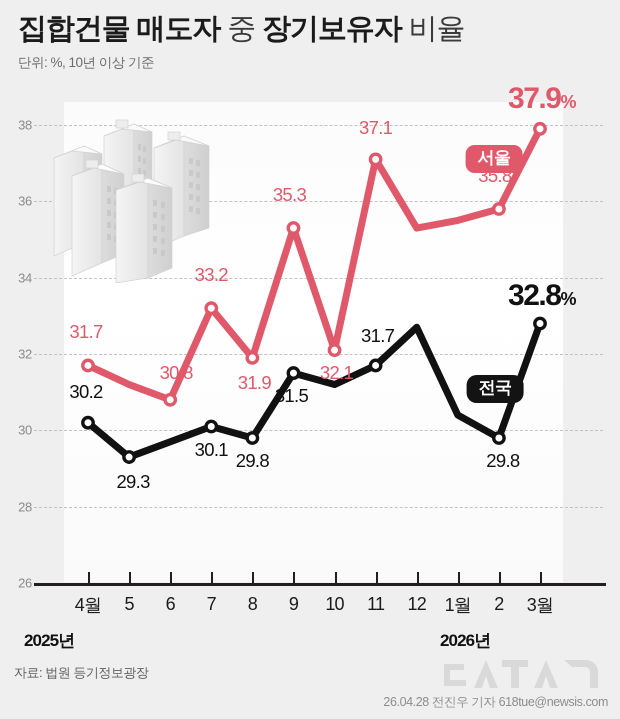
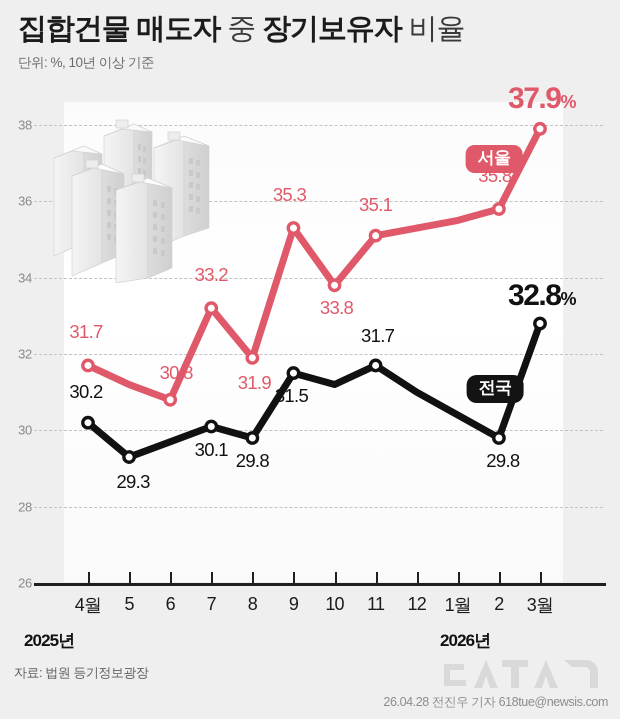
서울/10: 32.1 -> 33.8
서울/11: 37.1 -> 35.1
전국/12: 32.7 -> 31.0
